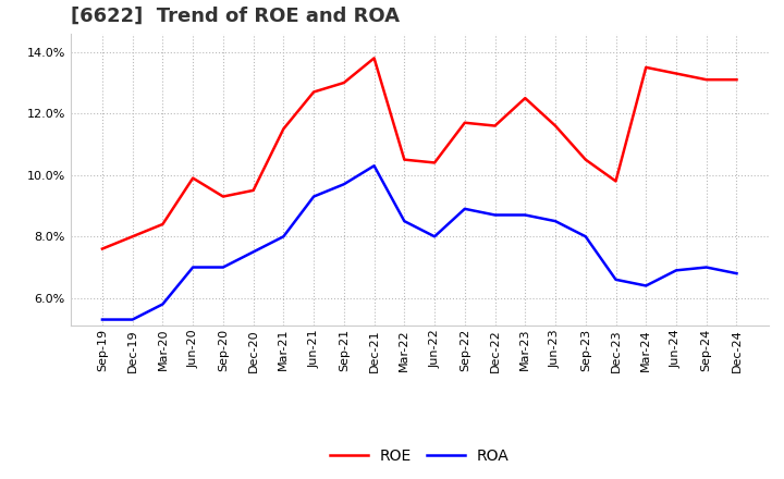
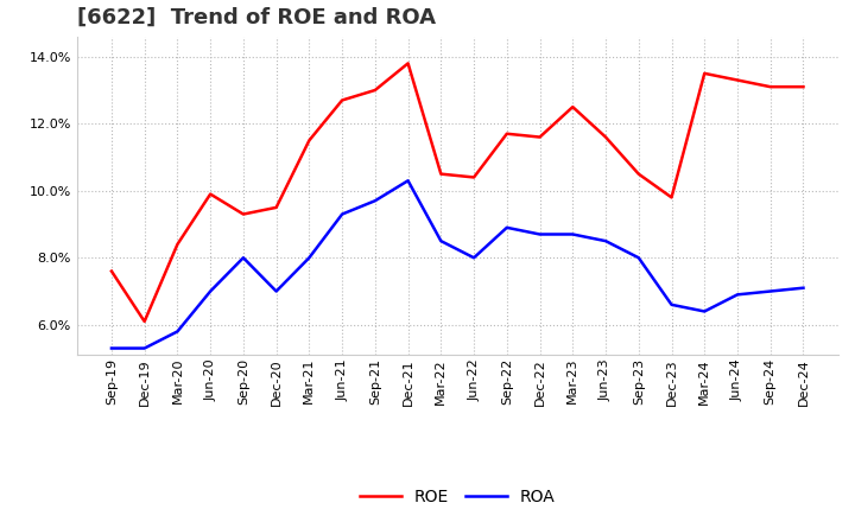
ROE/Dec-19: 8.0% -> 6.1%
ROA/Sep-20: 7.0% -> 8.0%
ROA/Dec-20: 7.5% -> 7.0%
ROA/Dec-24: 6.8% -> 7.1%
